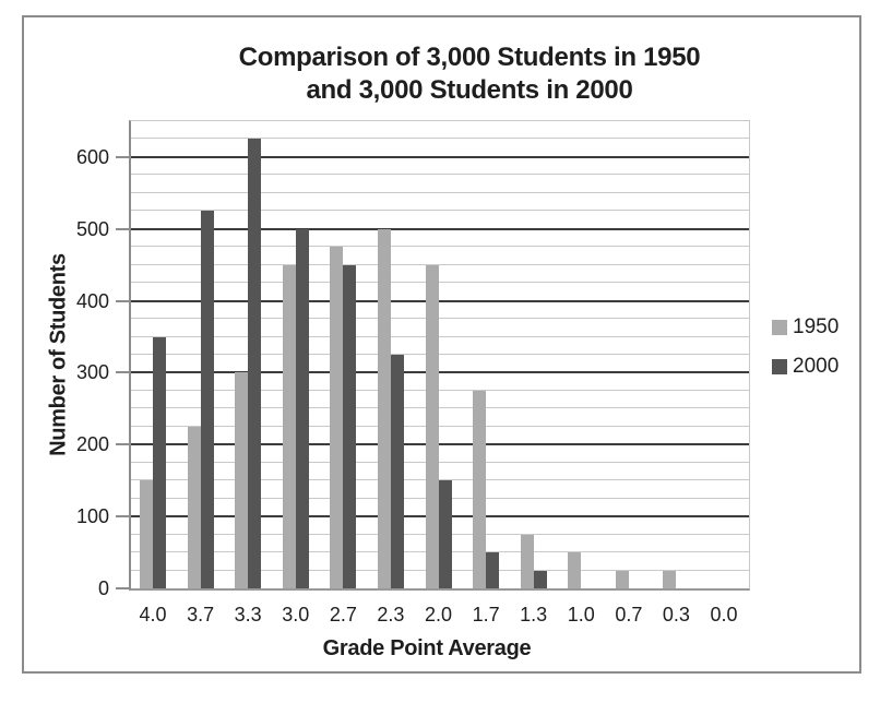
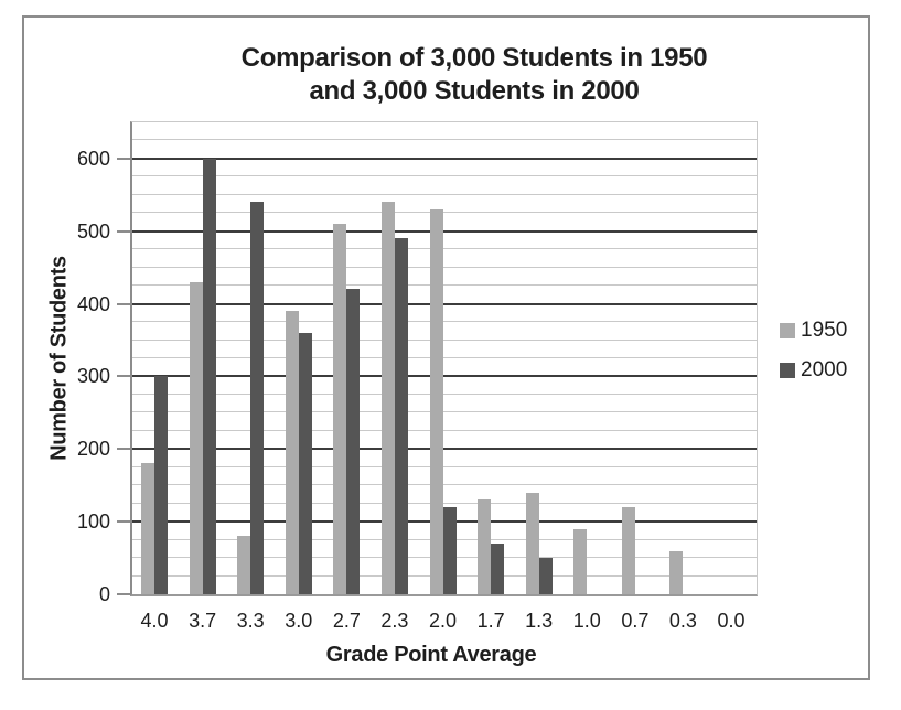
1950/4.0: 150 -> 180
2000/4.0: 350 -> 300
1950/3.7: 220 -> 430
2000/3.7: 520 -> 600
1950/3.3: 300 -> 80
2000/3.3: 620 -> 540
1950/3.0: 450 -> 390
2000/3.0: 500 -> 360
1950/2.7: 480 -> 510
2000/2.7: 450 -> 420
1950/2.3: 500 -> 540
2000/2.3: 320 -> 490
1950/2.0: 450 -> 530
2000/2.0: 150 -> 120
1950/1.7: 280 -> 130
2000/1.7: 50 -> 70
1950/1.3: 80 -> 140
2000/1.3: 20 -> 50
1950/1.0: 50 -> 90
1950/0.7: 20 -> 120
1950/0.3: 20 -> 60
